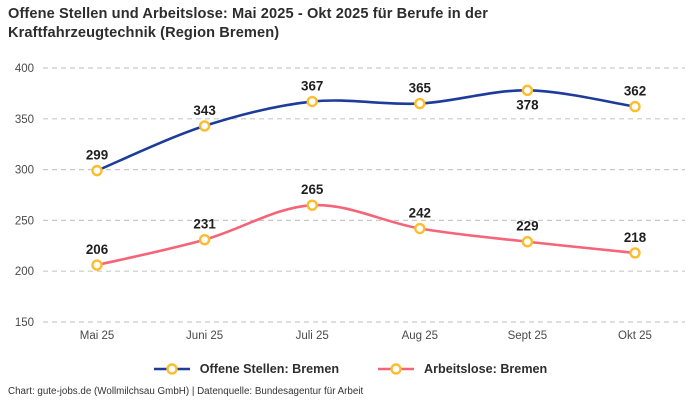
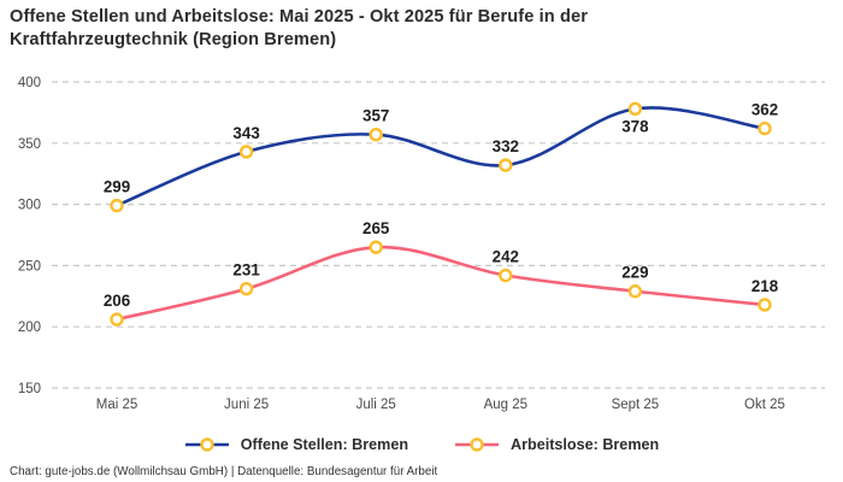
Offene Stellen: Bremen/Juli 25: 367 -> 357
Offene Stellen: Bremen/Aug 25: 365 -> 332
